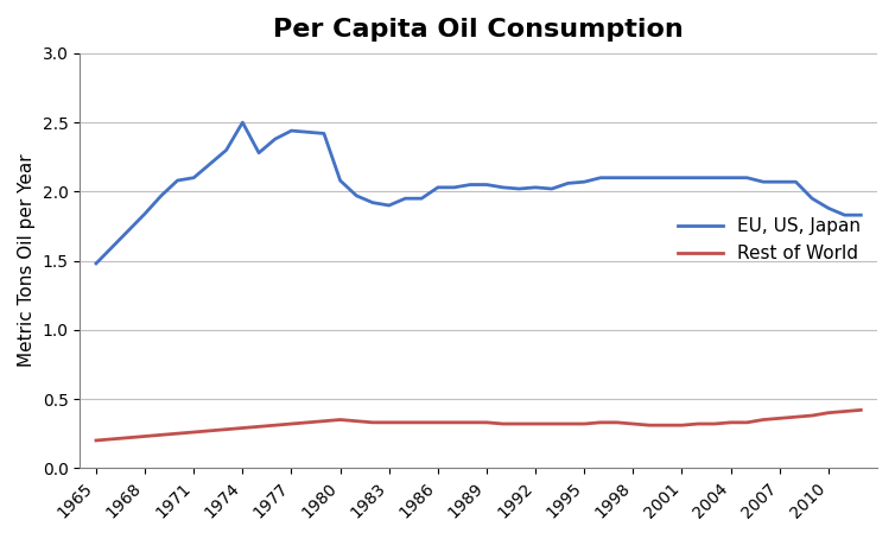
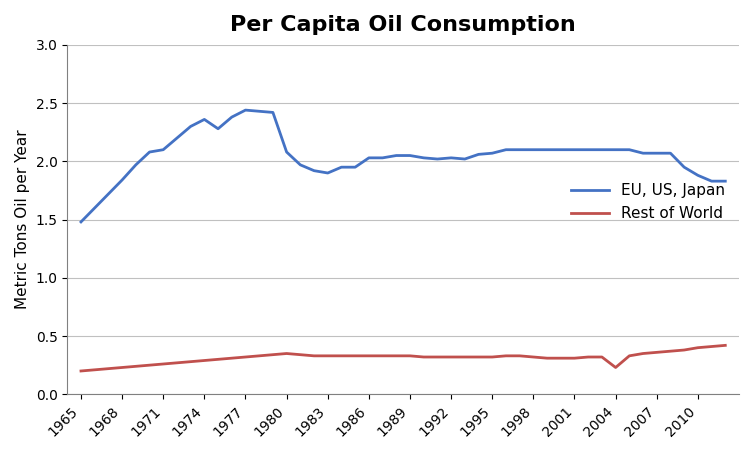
EU, US, Japan/1974: 2.50 -> 2.36
Rest of World/2004: 0.33 -> 0.23
